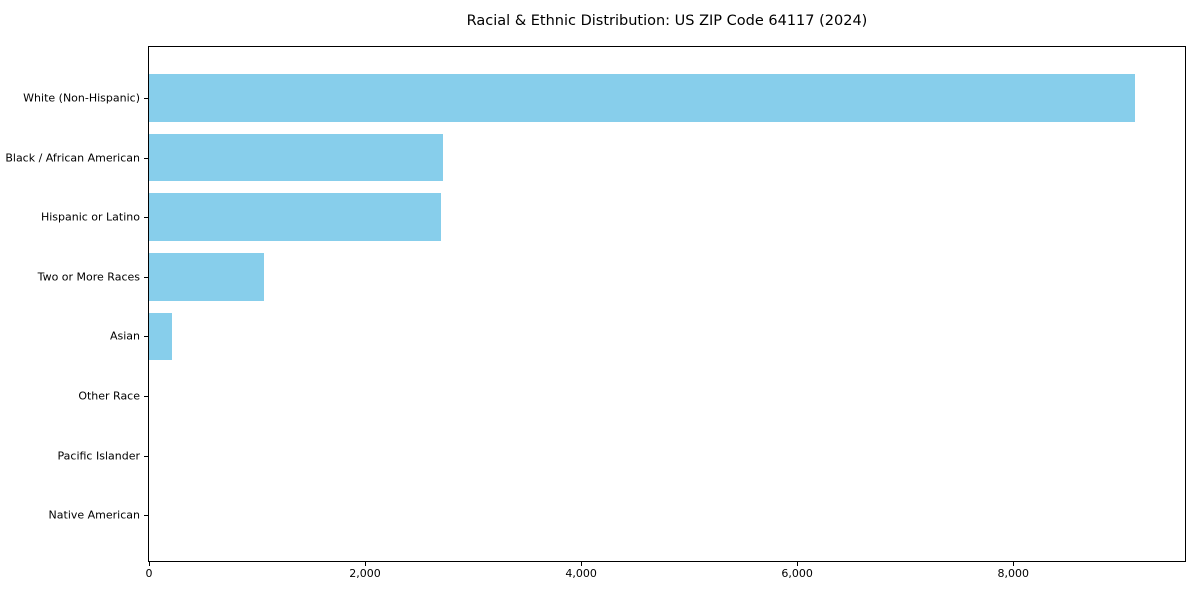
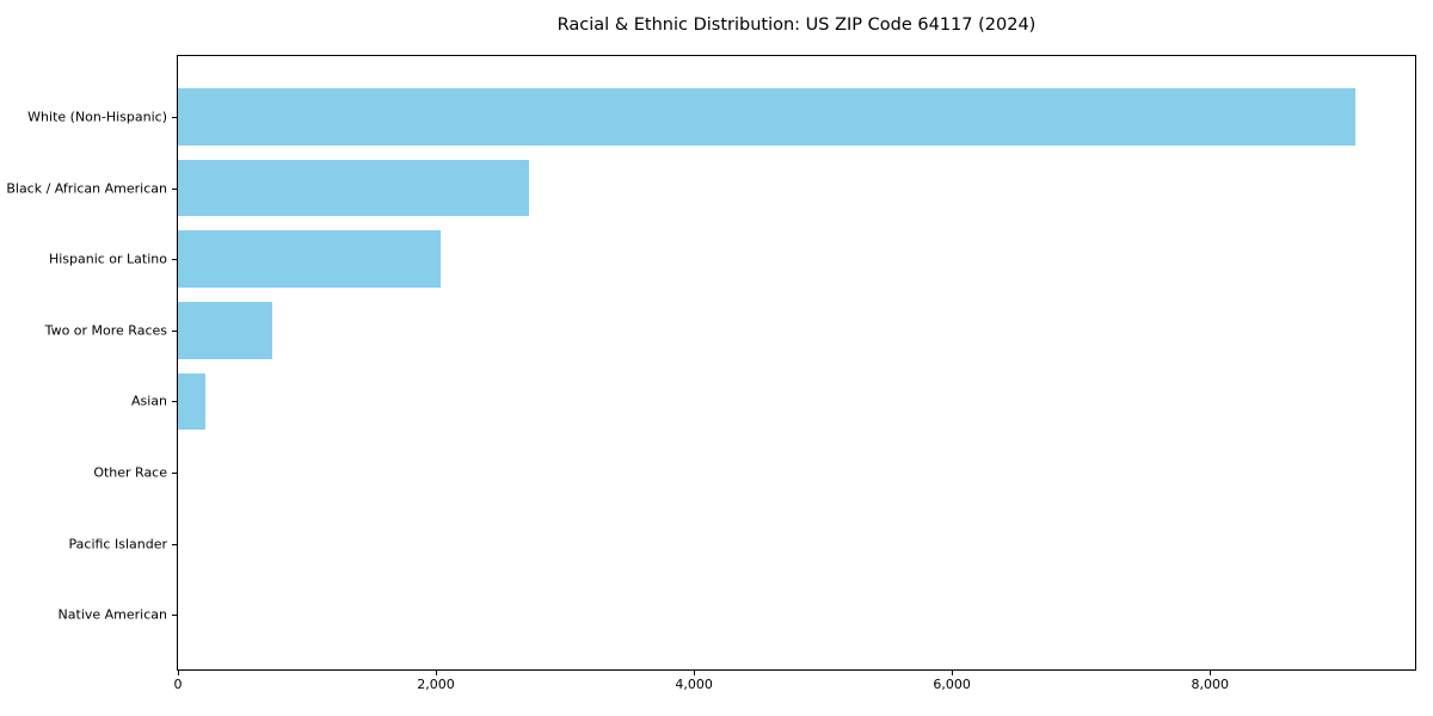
Hispanic or Latino: 2700 -> 2040
Two or More Races: 1060 -> 730
